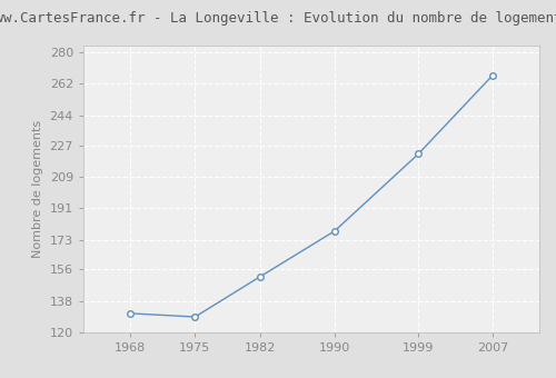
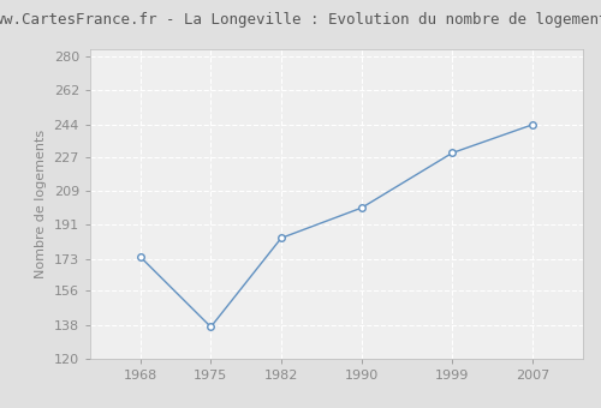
1968: 131 -> 174
1975: 129 -> 137
1982: 152 -> 184
1990: 178 -> 200
1999: 222 -> 229
2007: 267 -> 244
